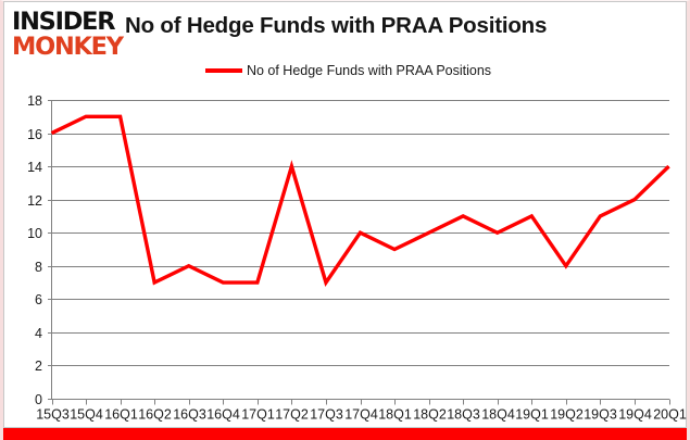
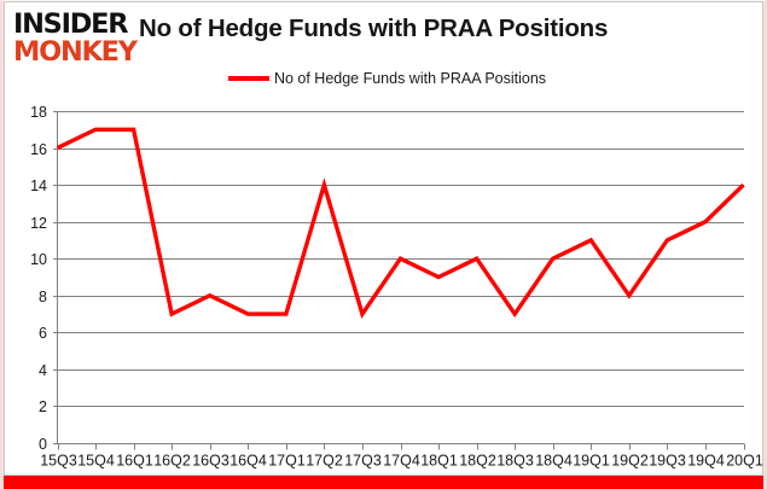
18Q3: 11 -> 7
